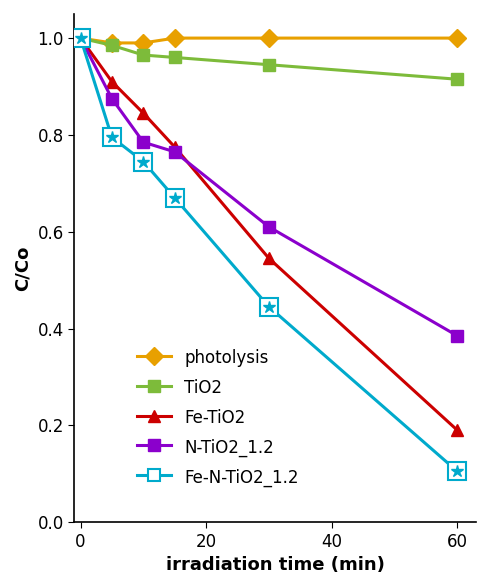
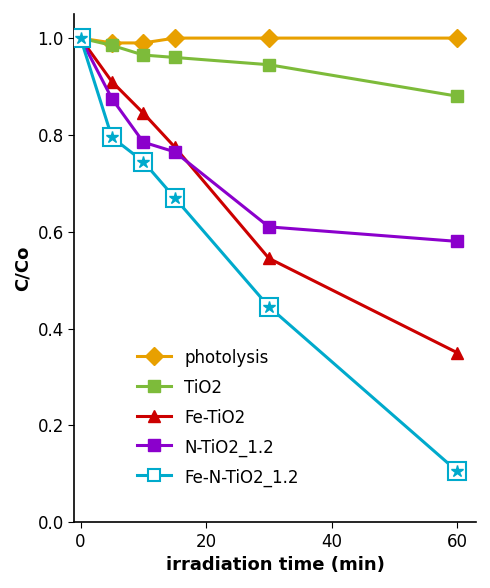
TiO2/60: 0.915 -> 0.880
Fe-TiO2/60: 0.190 -> 0.350
N-TiO2_1.2/60: 0.385 -> 0.580
